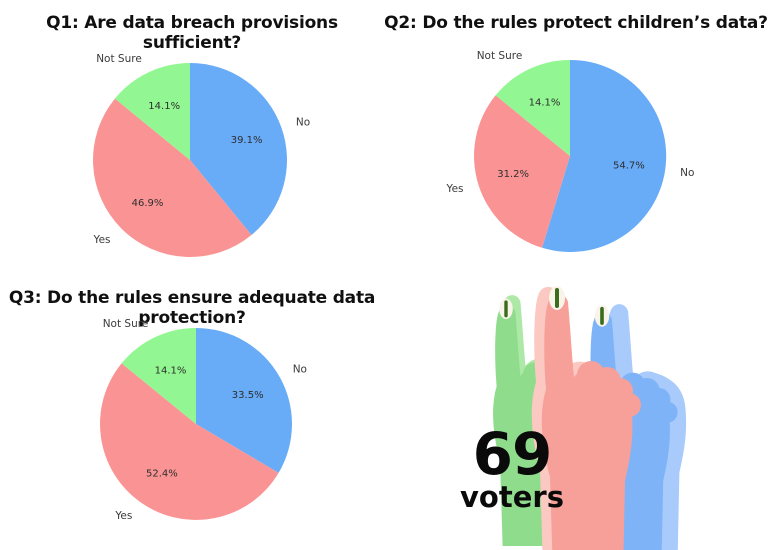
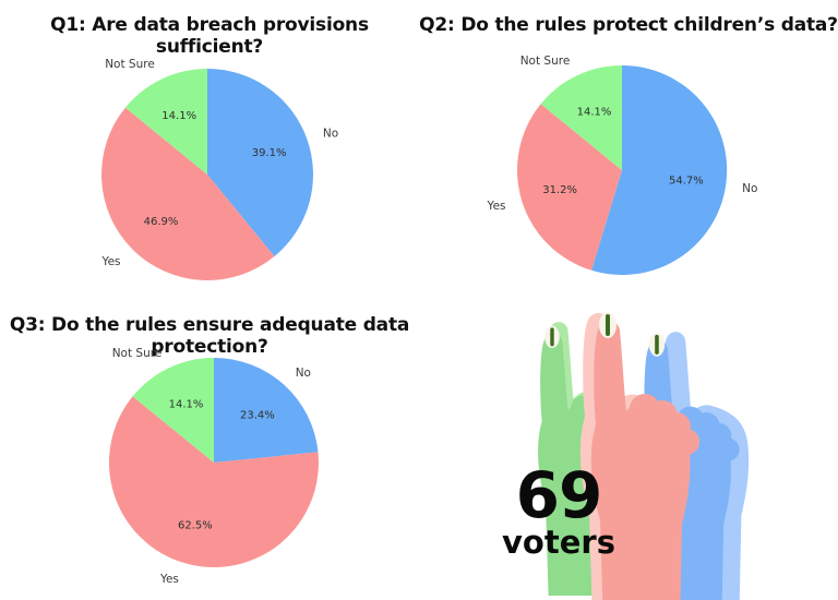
Q3: Do the rules ensure adequate data protection?/No: 33.5% -> 23.4%
Q3: Do the rules ensure adequate data protection?/Yes: 52.4% -> 62.5%
